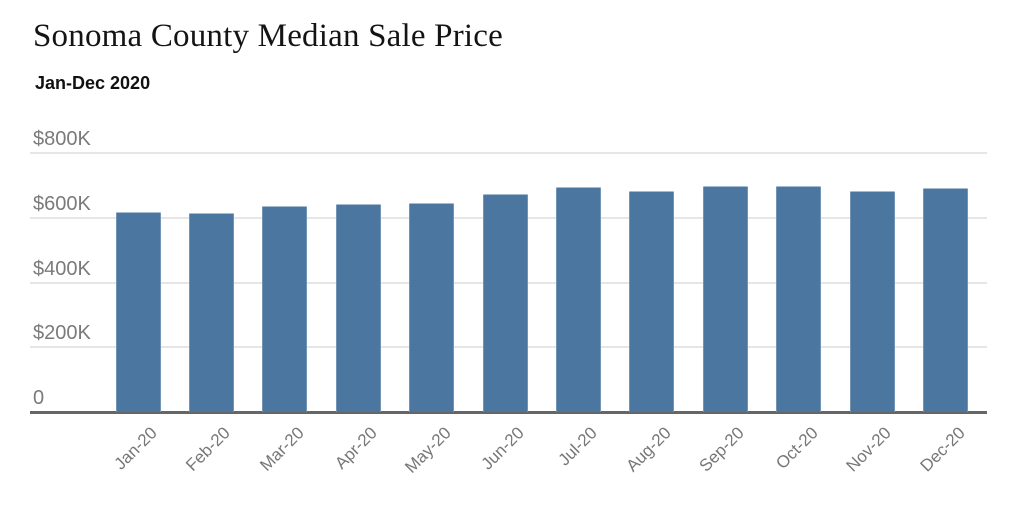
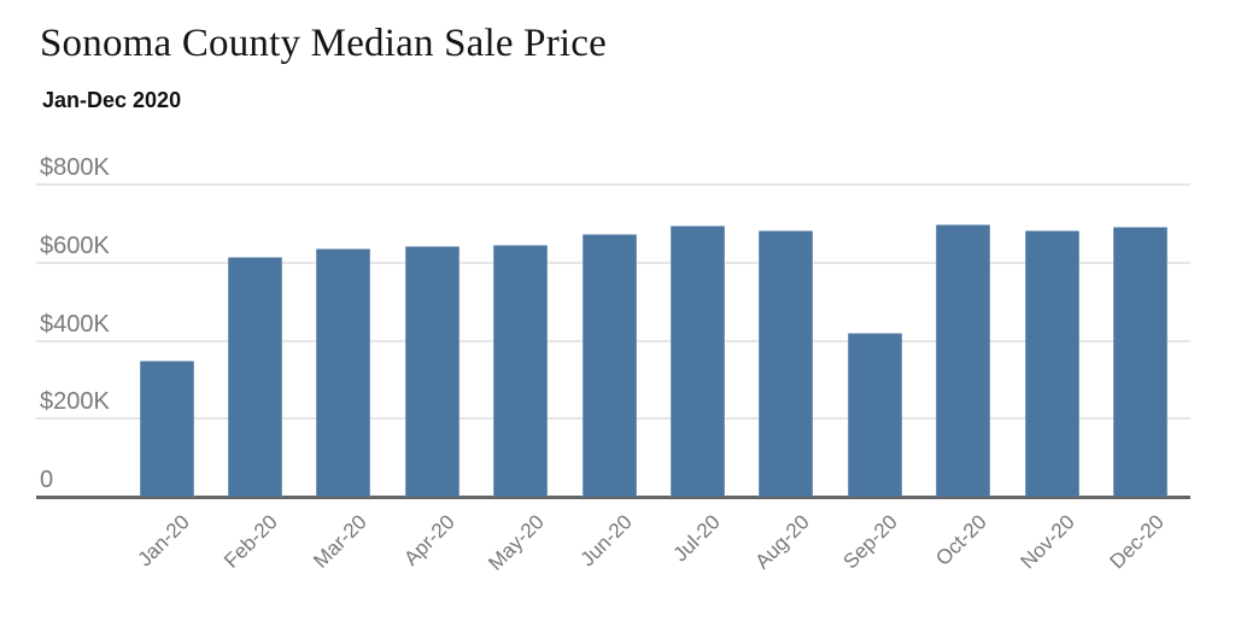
Jan-20: $620K -> $350K
Sep-20: $700K -> $420K
